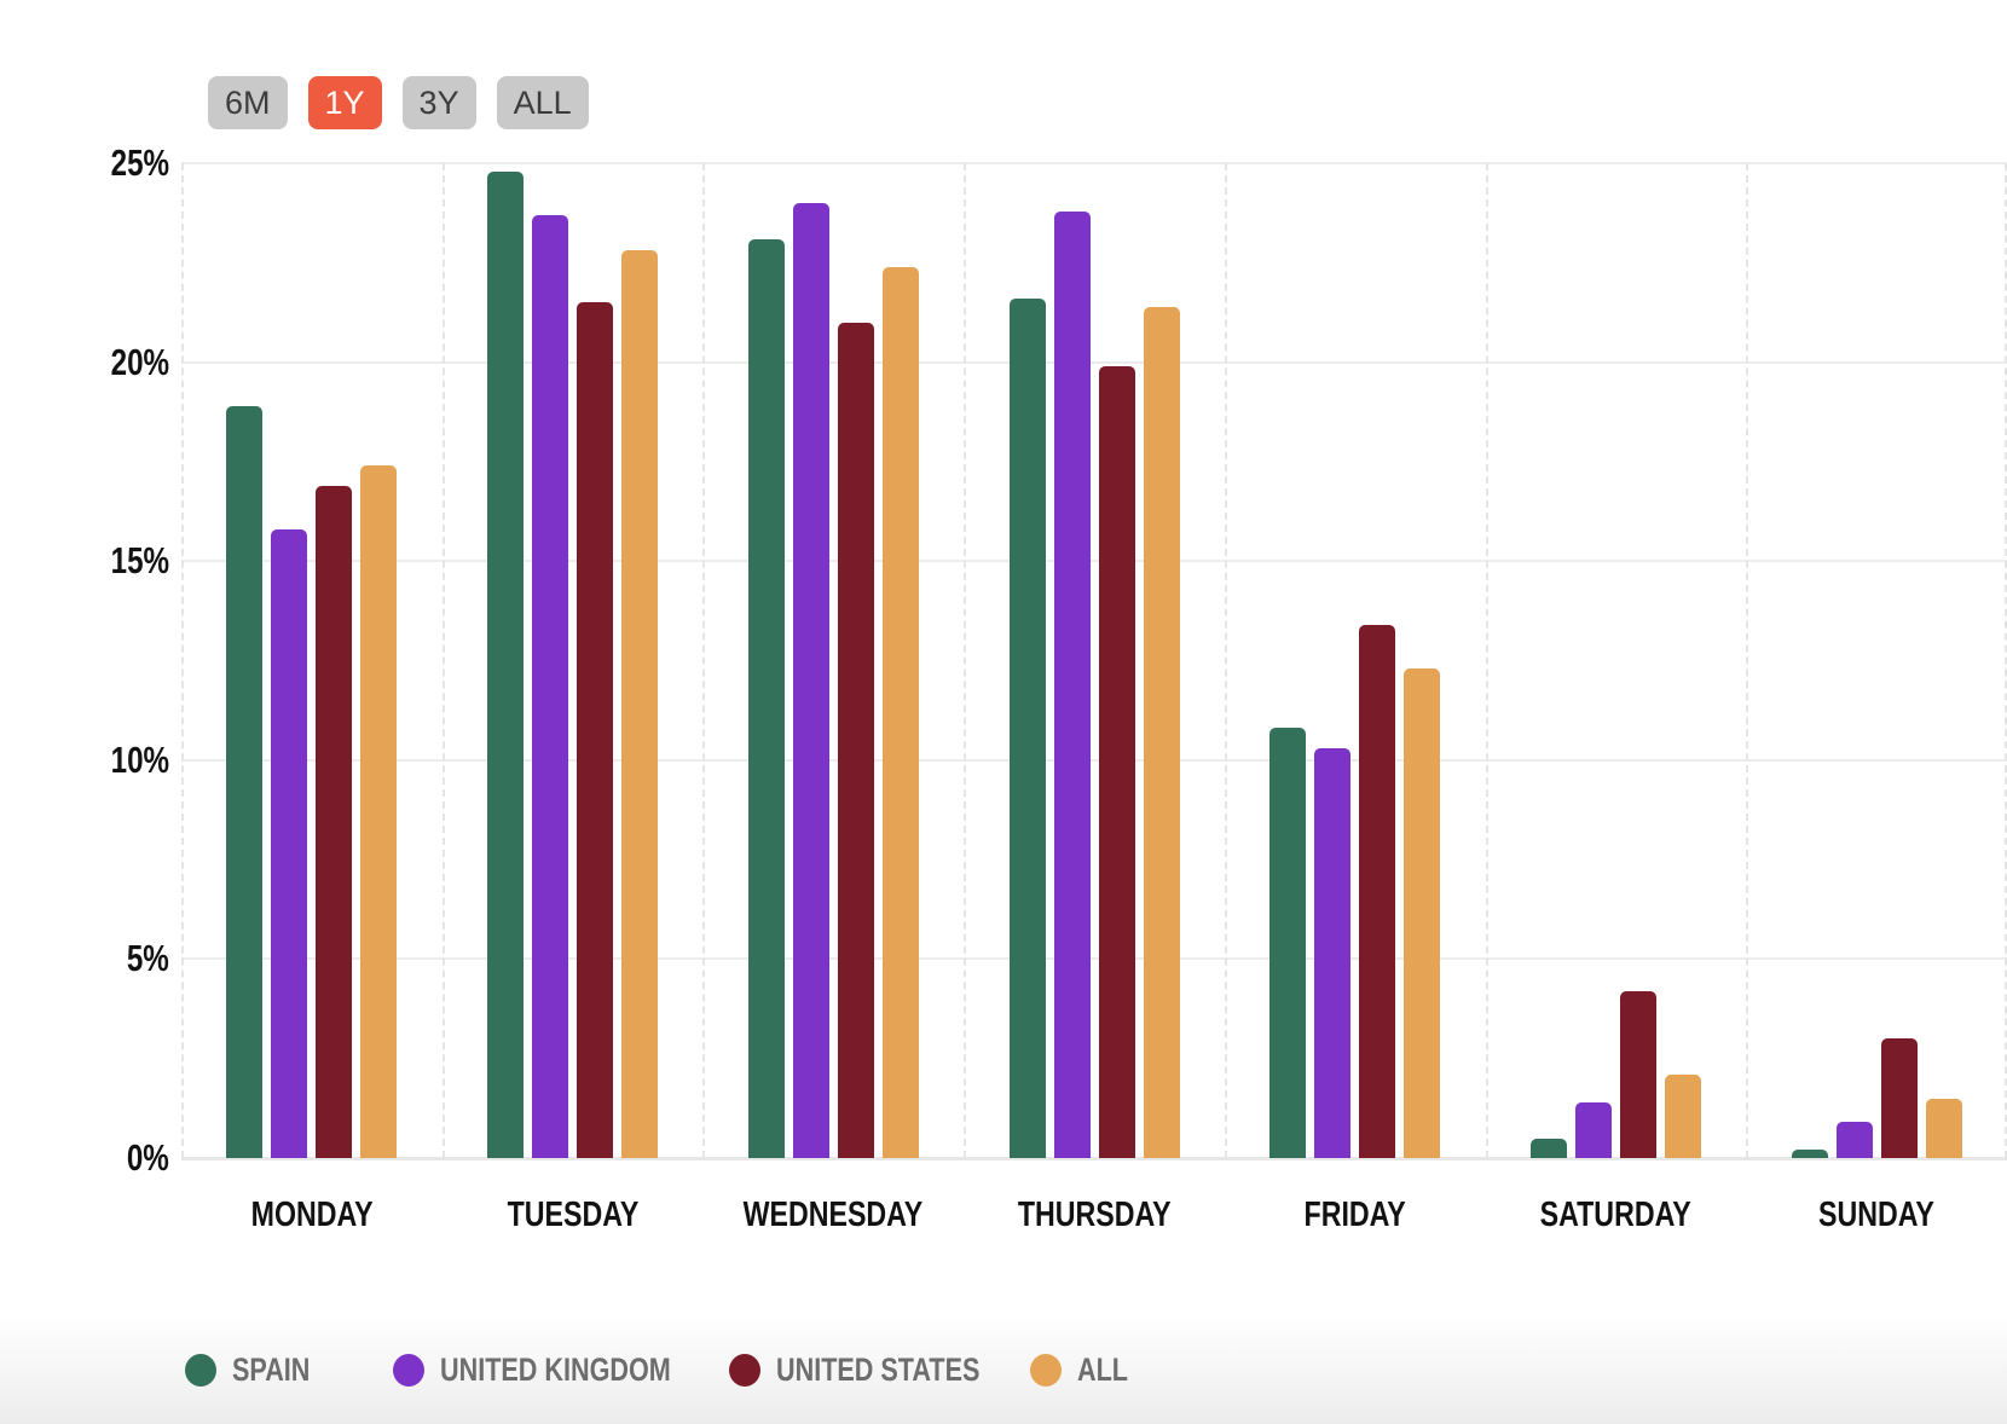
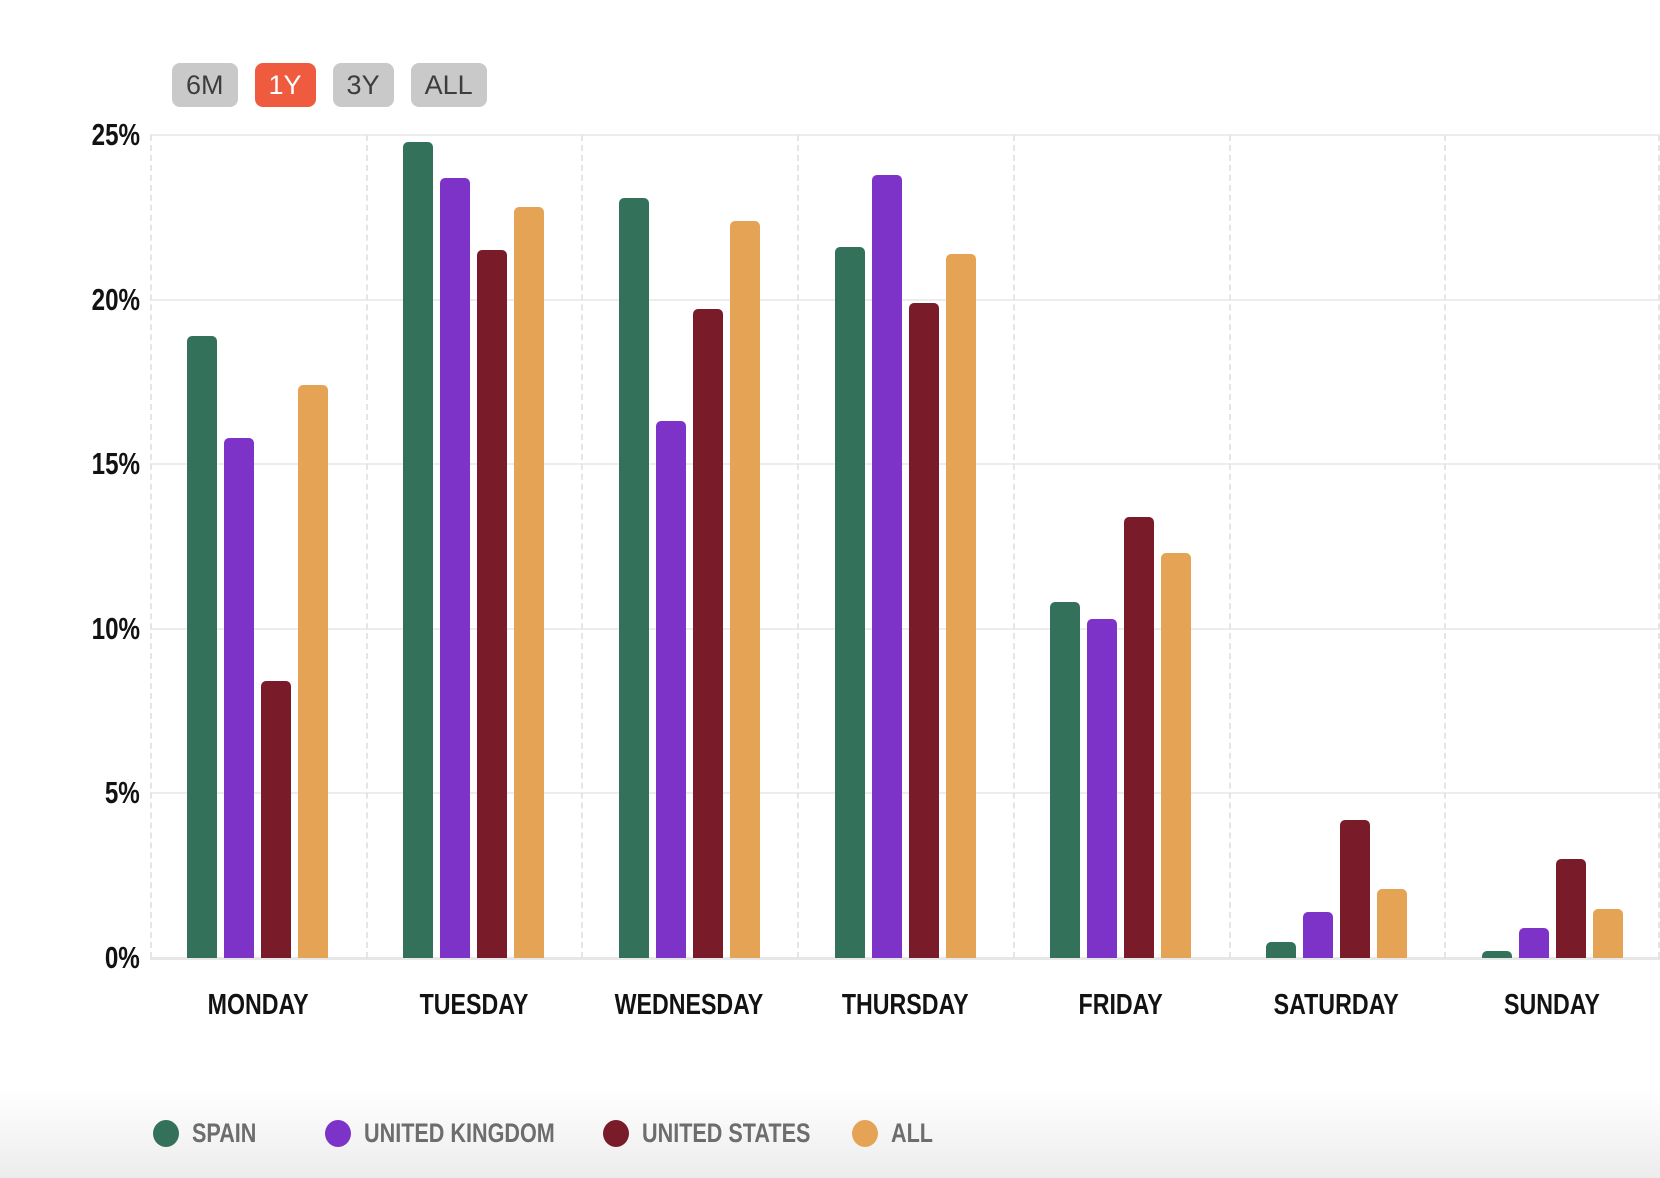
UNITED STATES/MONDAY: 16.9% -> 8.4%
UNITED KINGDOM/WEDNESDAY: 24.0% -> 16.3%
UNITED STATES/WEDNESDAY: 21.0% -> 19.7%
